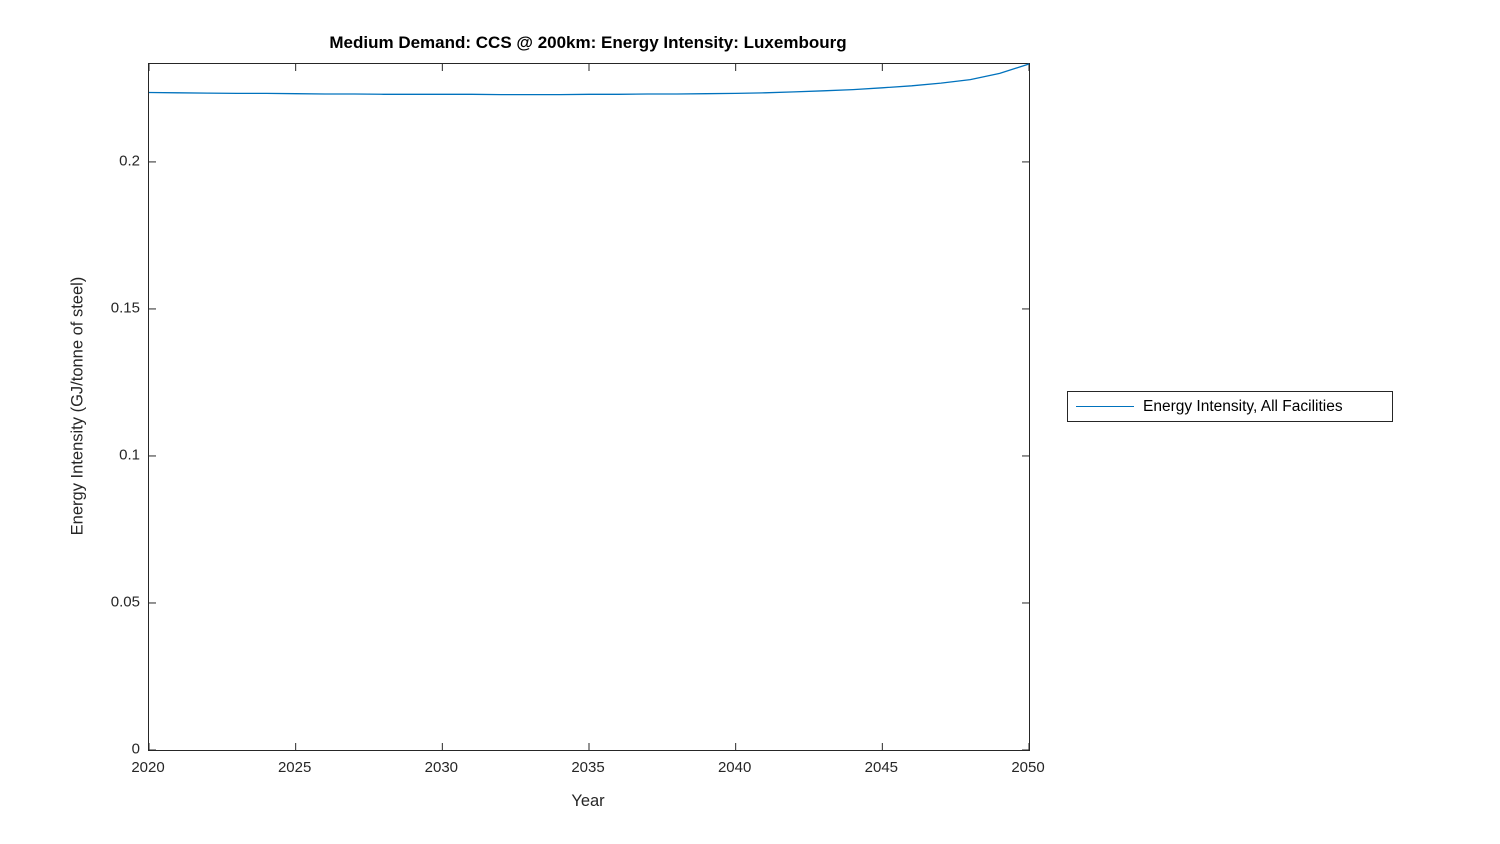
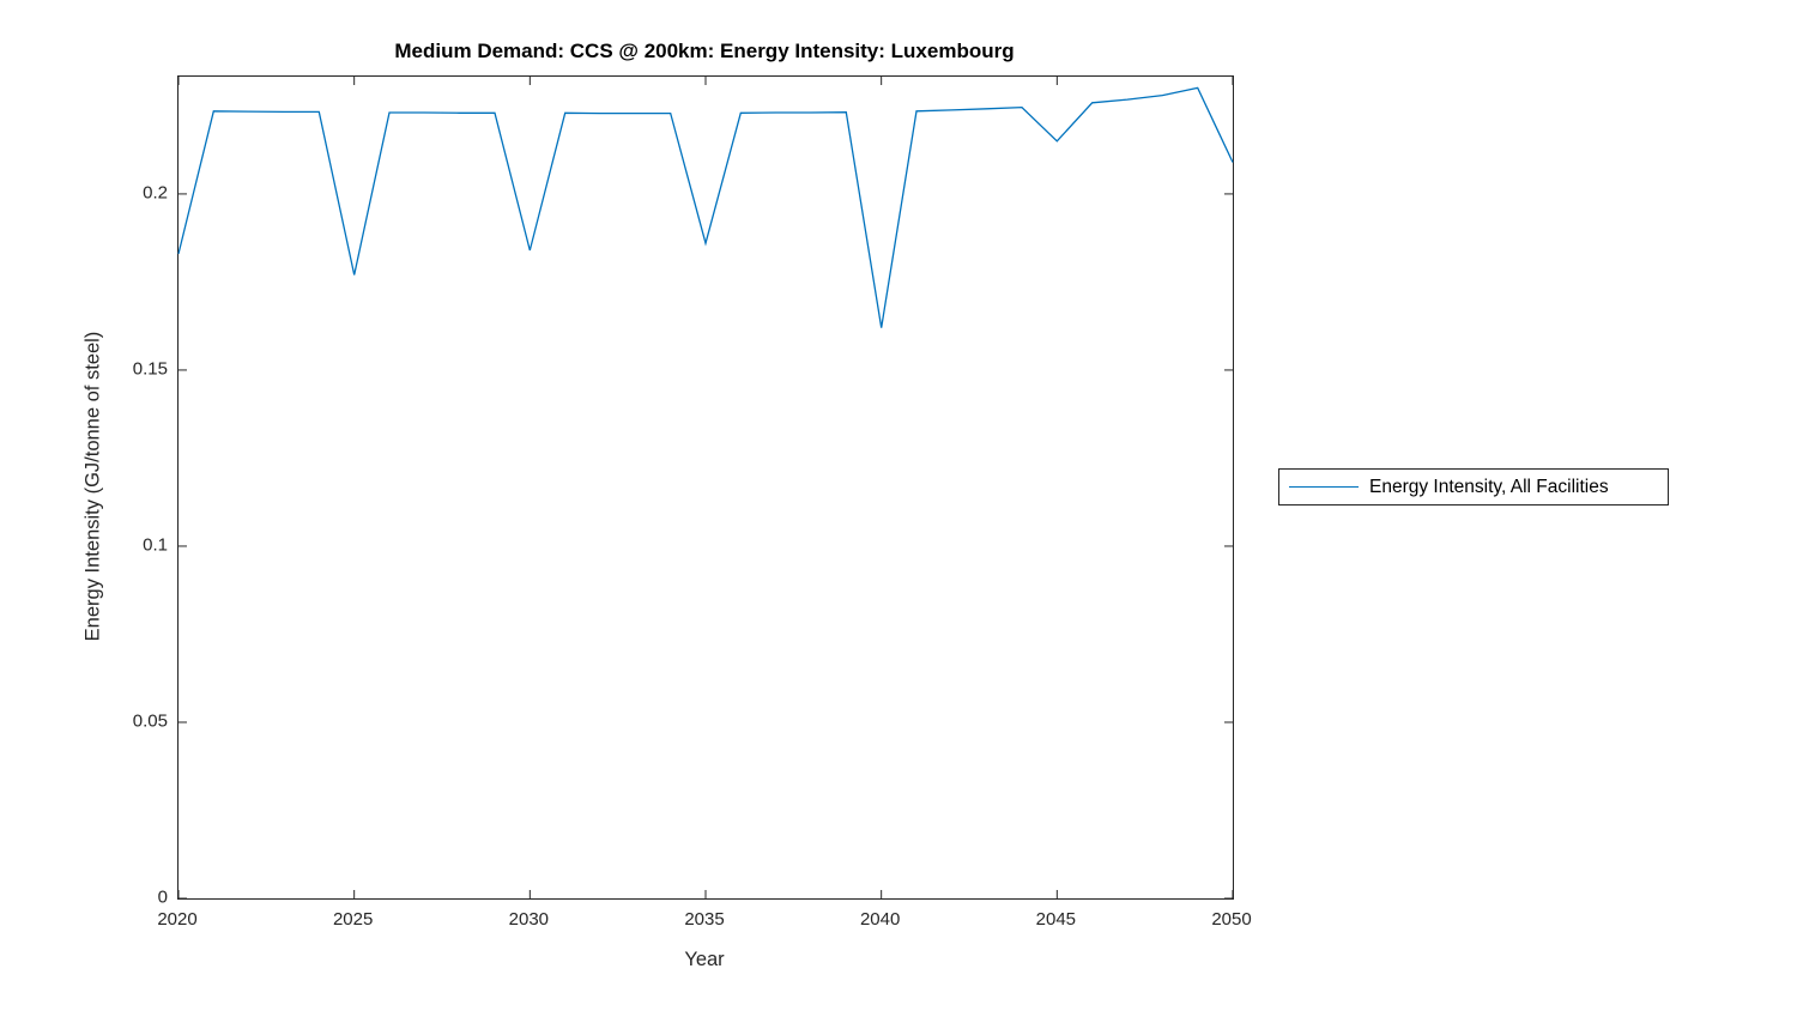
2020: 0.224 -> 0.183
2025: 0.223 -> 0.177
2030: 0.223 -> 0.184
2035: 0.223 -> 0.186
2040: 0.223 -> 0.162
2045: 0.225 -> 0.215
2050: 0.233 -> 0.209
